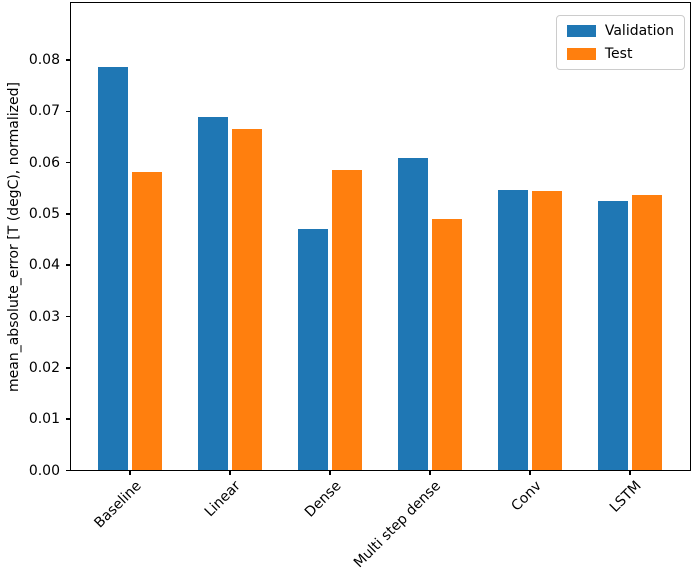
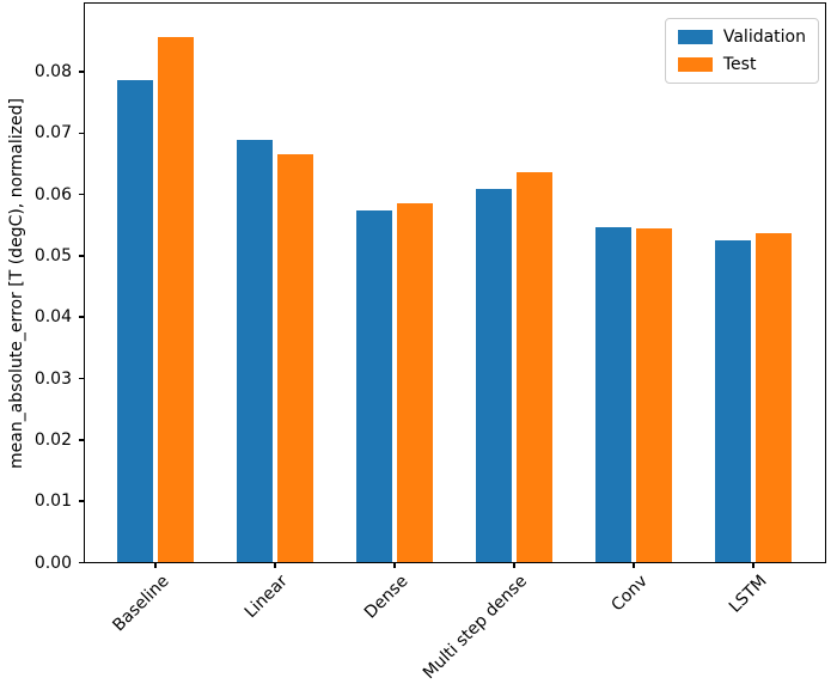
Test/Baseline: 0.058 -> 0.086
Validation/Dense: 0.047 -> 0.057
Test/Multi step dense: 0.049 -> 0.064
